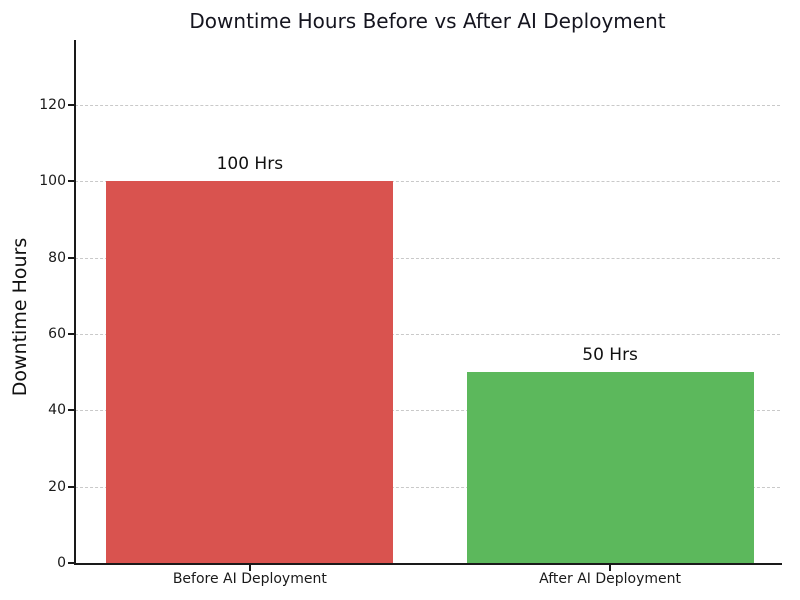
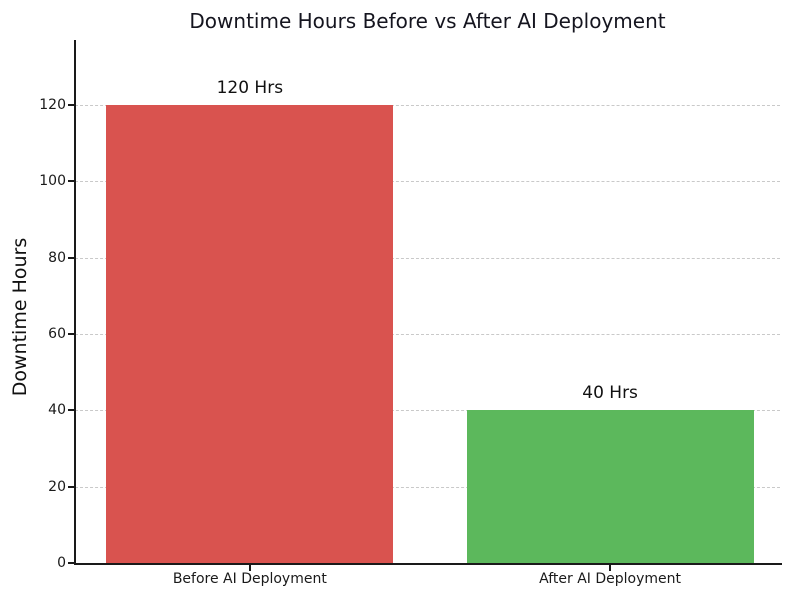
Before AI Deployment: 100 -> 120
After AI Deployment: 50 -> 40
